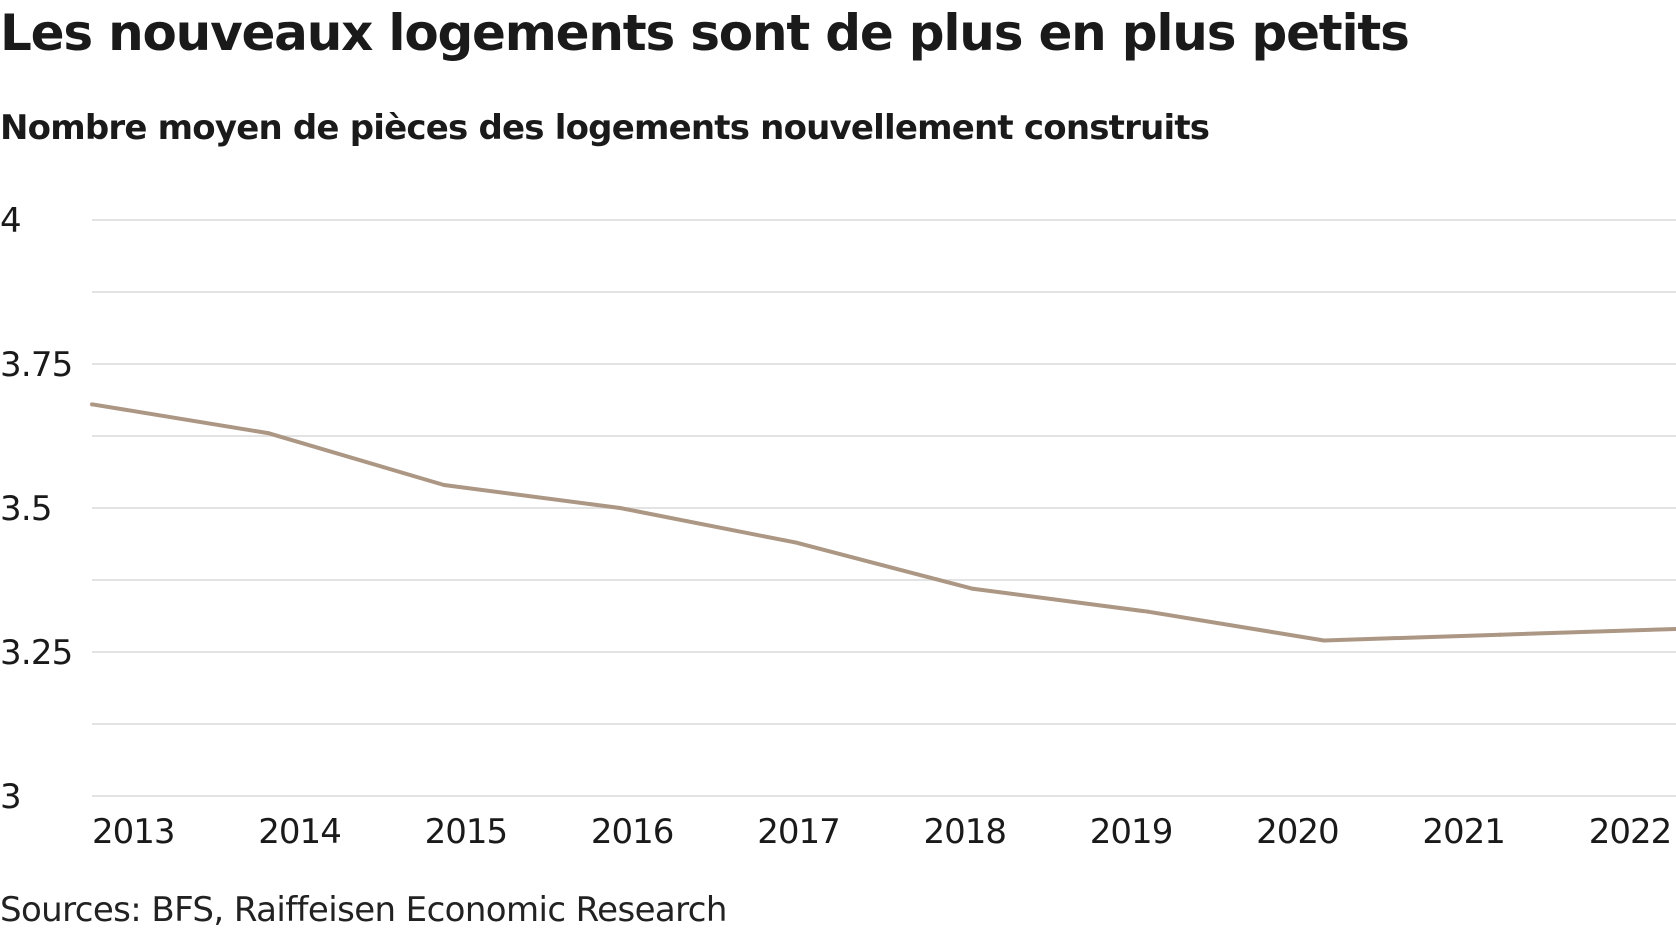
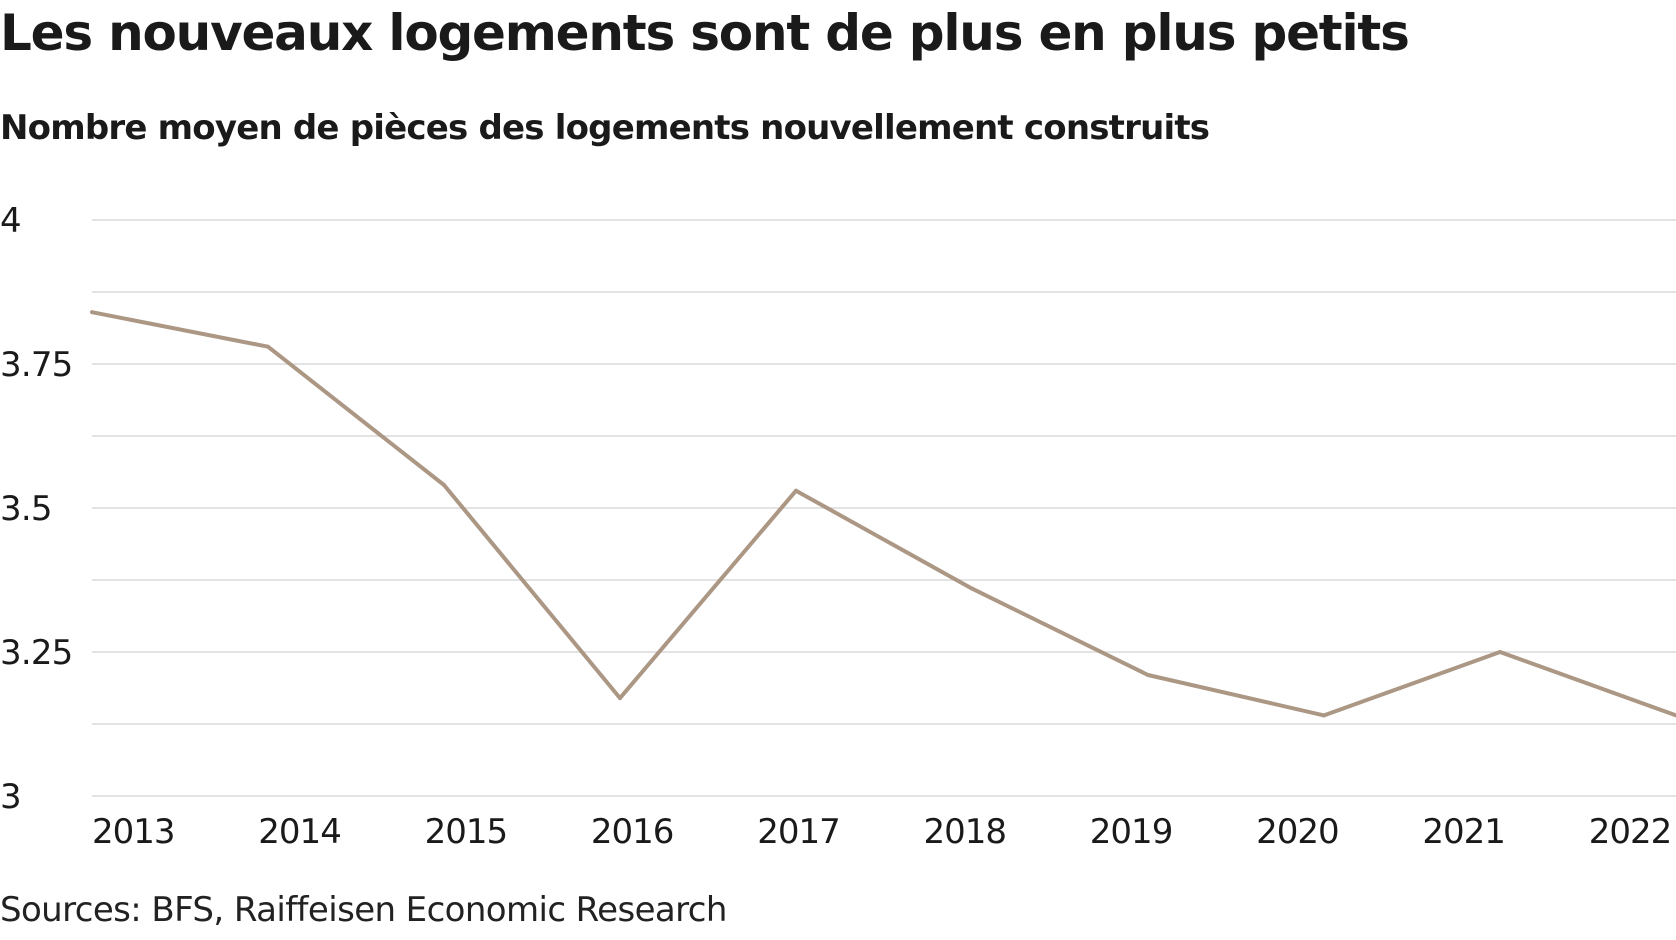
2013: 3.68 -> 3.84
2014: 3.63 -> 3.78
2016: 3.50 -> 3.17
2017: 3.44 -> 3.53
2019: 3.32 -> 3.21
2020: 3.27 -> 3.14
2021: 3.28 -> 3.25
2022: 3.29 -> 3.14
